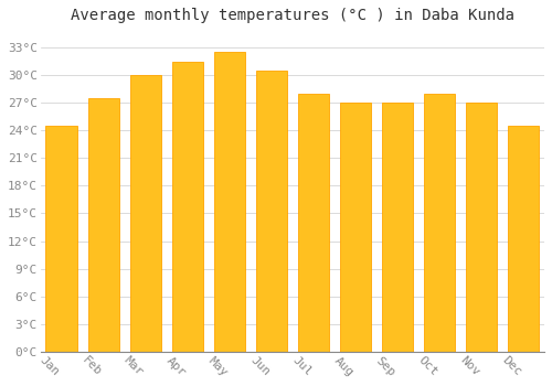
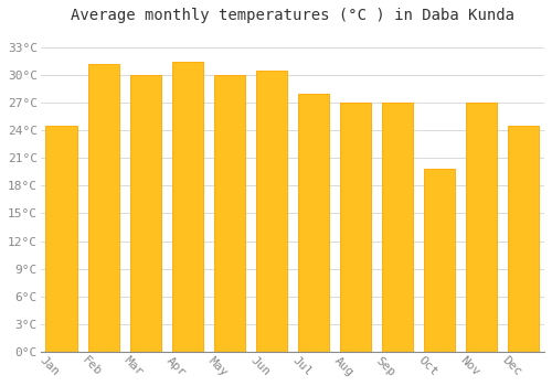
Feb: 27.5°C -> 31.2°C
May: 32.5°C -> 30.0°C
Oct: 28.0°C -> 19.8°C
